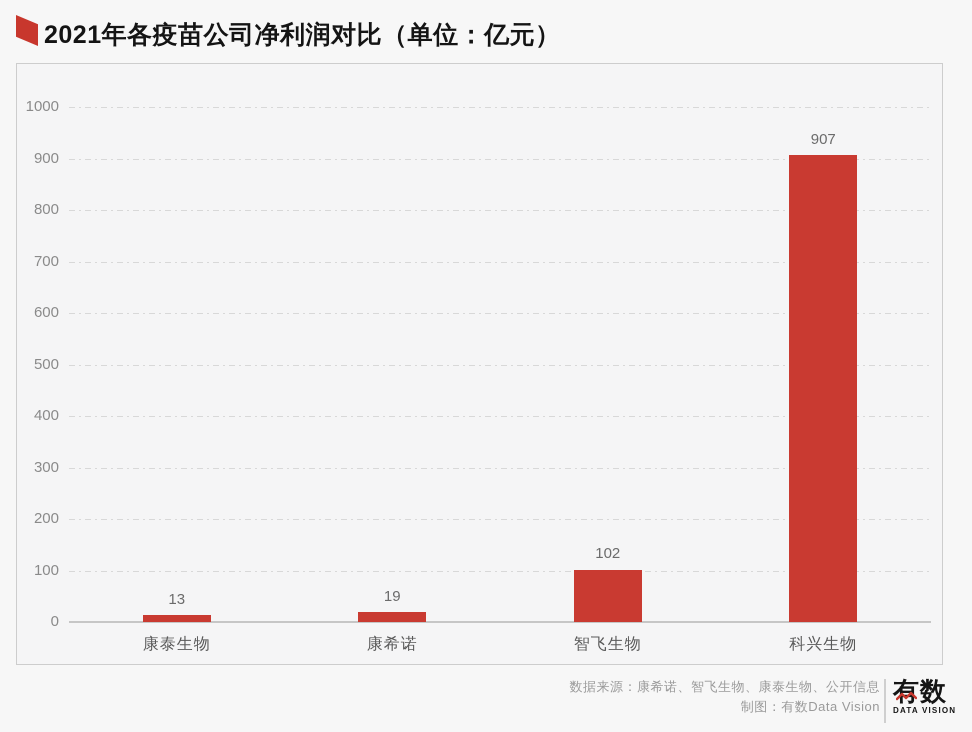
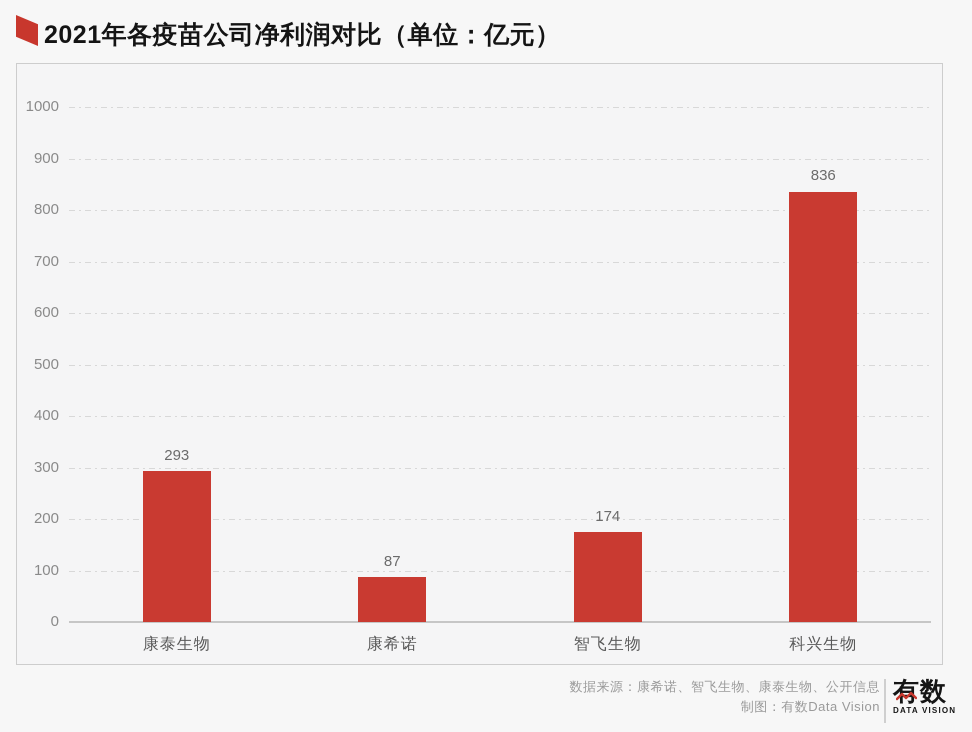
康泰生物: 13 -> 293
康希诺: 19 -> 87
智飞生物: 102 -> 174
科兴生物: 907 -> 836
